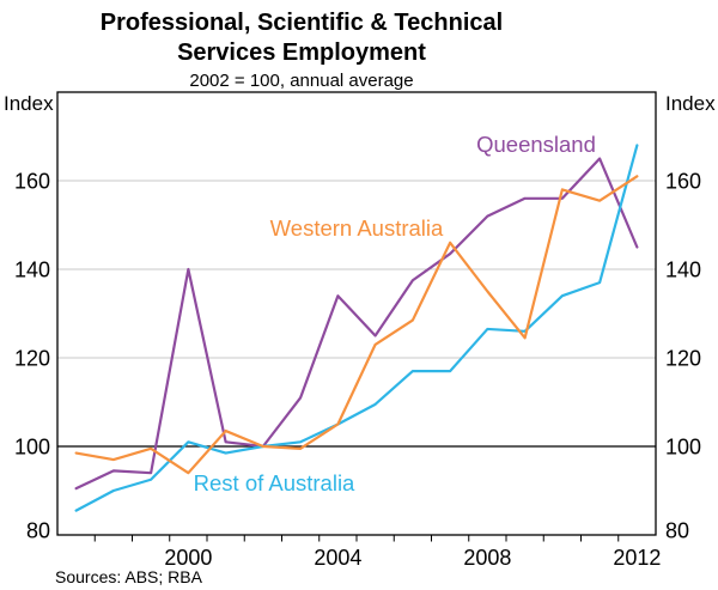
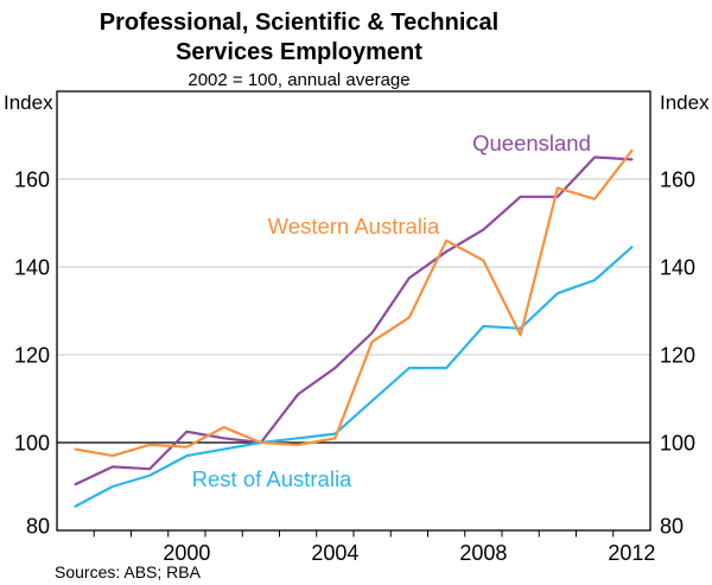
Queensland/2000: 140 -> 102
Rest of Australia/2000: 101 -> 97
Western Australia/2000: 94 -> 99
Queensland/2004: 134 -> 117
Rest of Australia/2004: 105 -> 102
Western Australia/2004: 105 -> 101
Queensland/2008: 152 -> 148
Western Australia/2008: 135 -> 142
Queensland/2012: 145 -> 164
Rest of Australia/2012: 168 -> 144
Western Australia/2012: 161 -> 166
